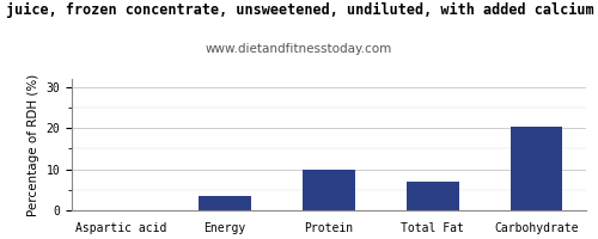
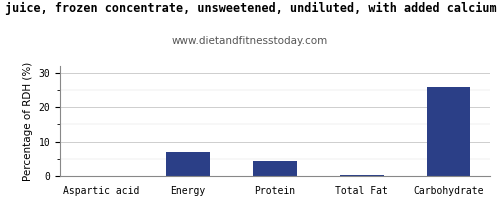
Energy: 3.5 -> 7.0
Protein: 10.0 -> 4.5
Total Fat: 7.0 -> 0.3
Carbohydrate: 20.5 -> 26.0
